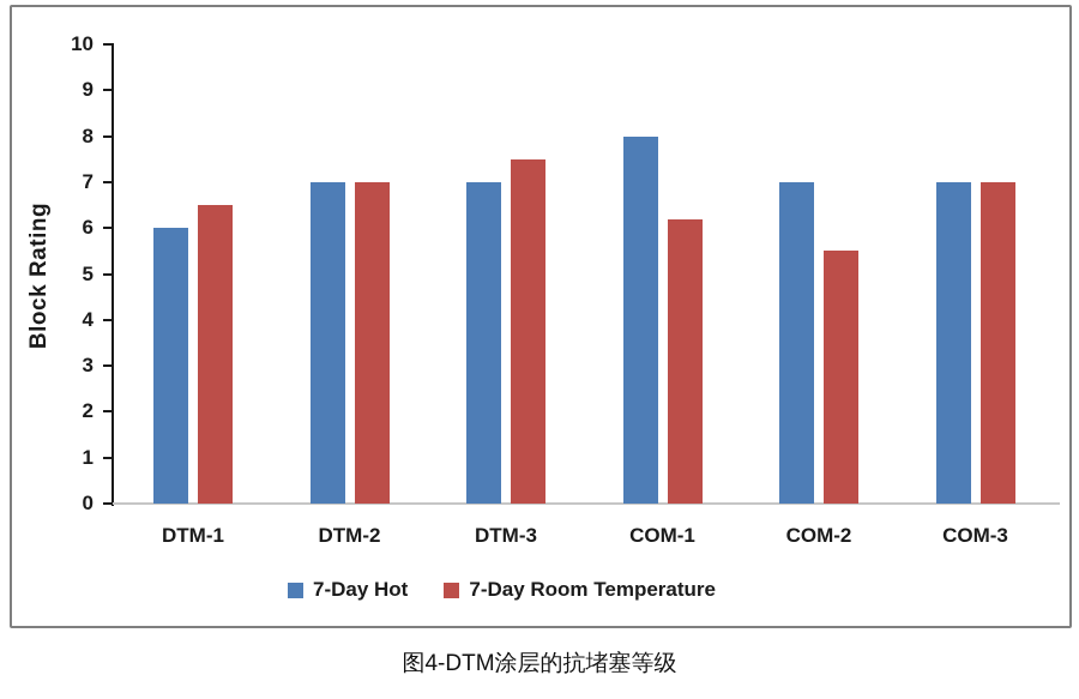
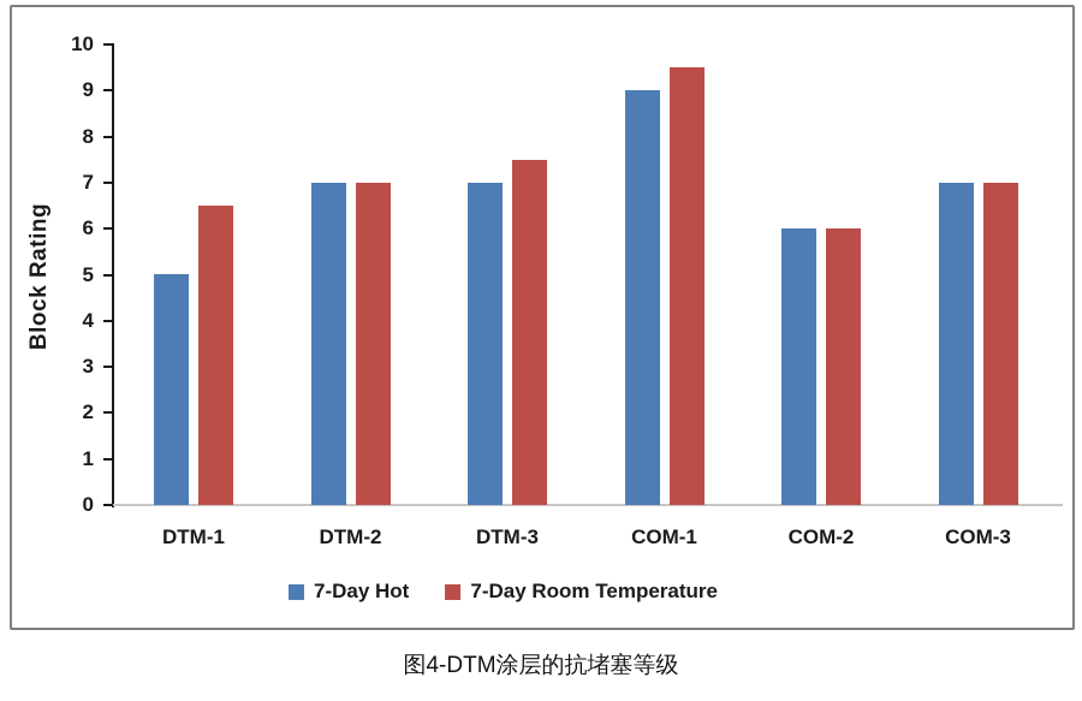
7-Day Hot/DTM-1: 6 -> 5
7-Day Hot/COM-1: 8 -> 9
7-Day Room Temperature/COM-1: 6.2 -> 9.5
7-Day Hot/COM-2: 7 -> 6
7-Day Room Temperature/COM-2: 5.5 -> 6.0
